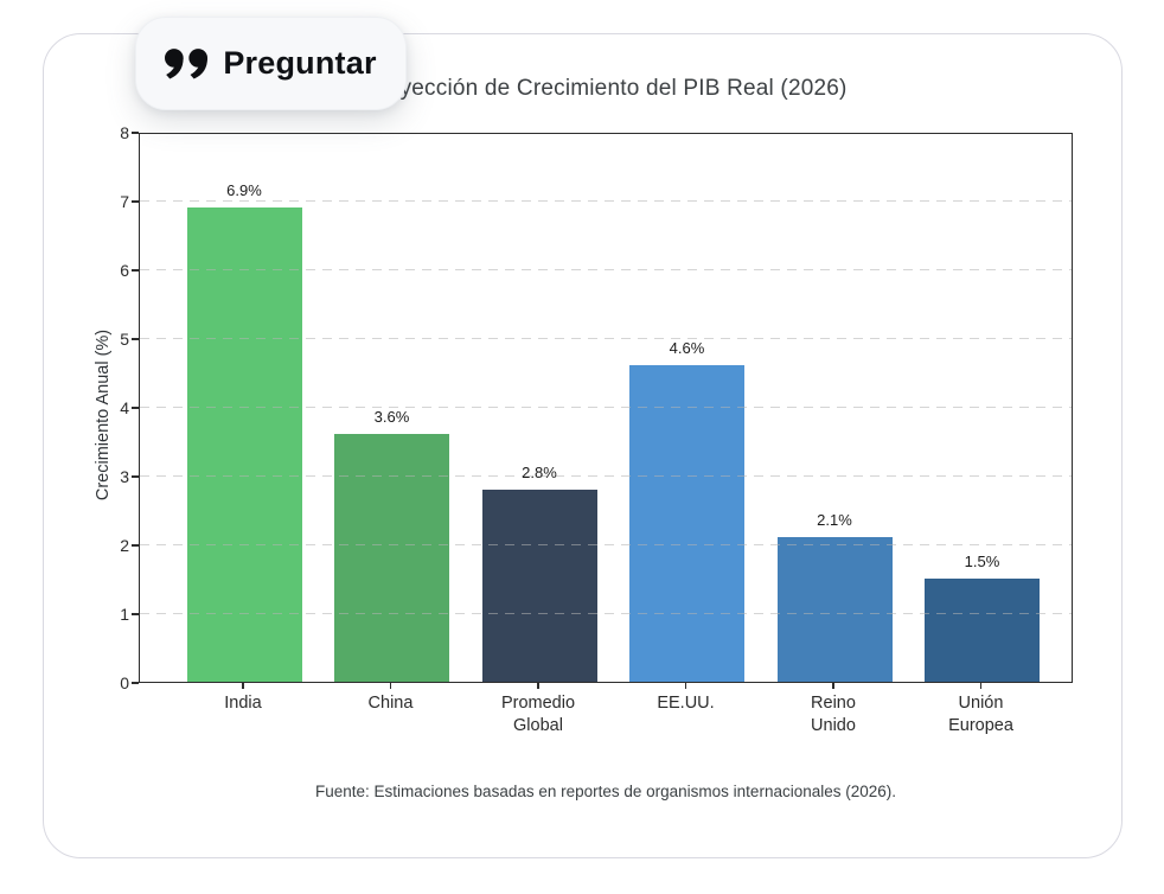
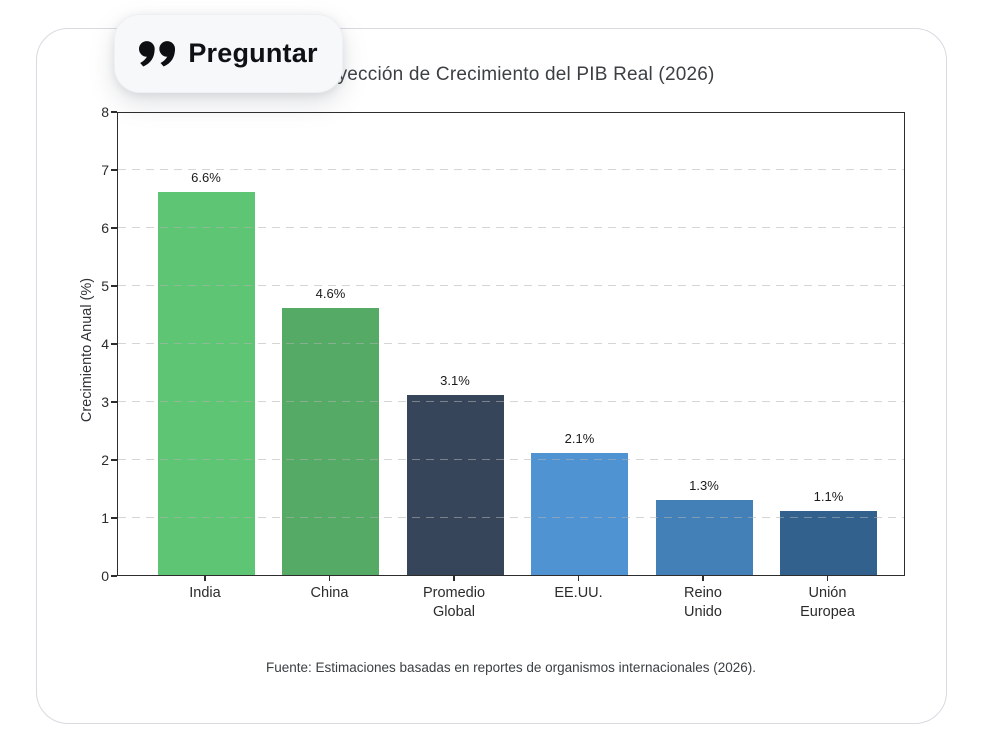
India: 6.9% -> 6.6%
China: 3.6% -> 4.6%
Promedio Global: 2.8% -> 3.1%
EE.UU.: 4.6% -> 2.1%
Reino Unido: 2.1% -> 1.3%
Unión Europea: 1.5% -> 1.1%
